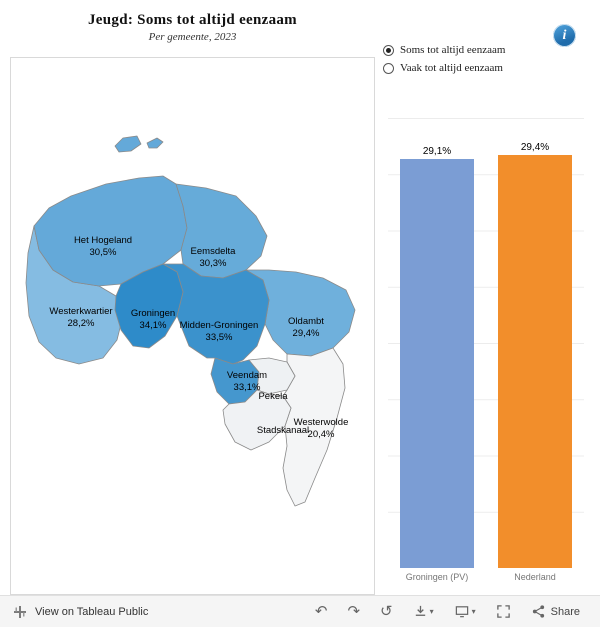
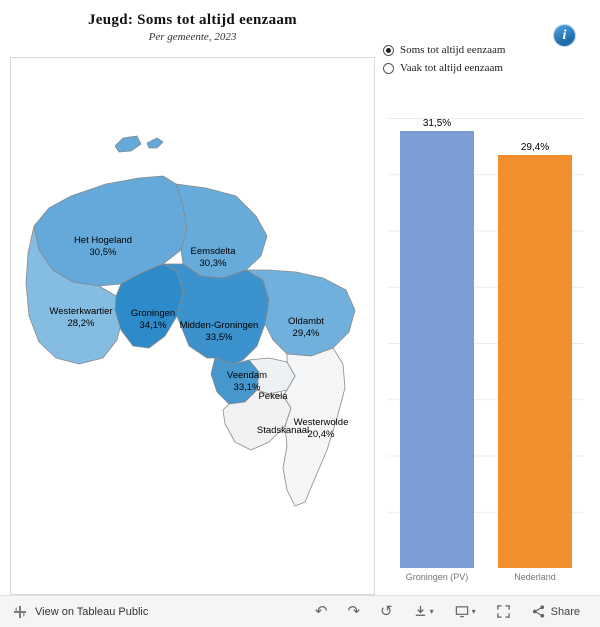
Groningen (PV): 29,1% -> 31,5%
